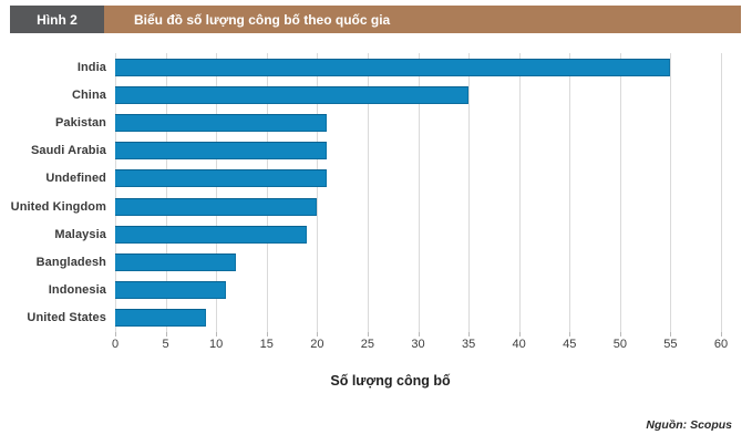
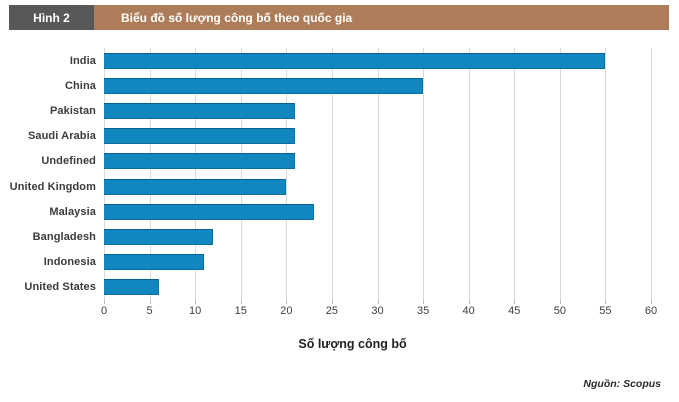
Malaysia: 19 -> 23
United States: 9 -> 6
